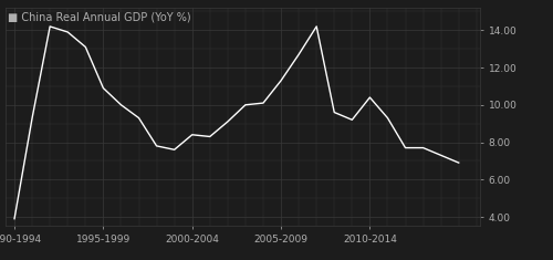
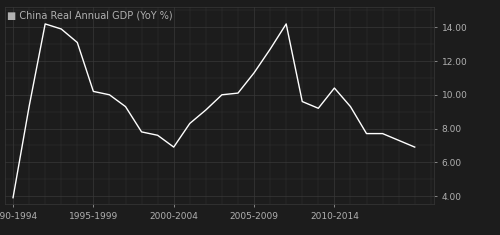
1995-1999: 10.9 -> 10.2
2000-2004: 8.4 -> 6.9
